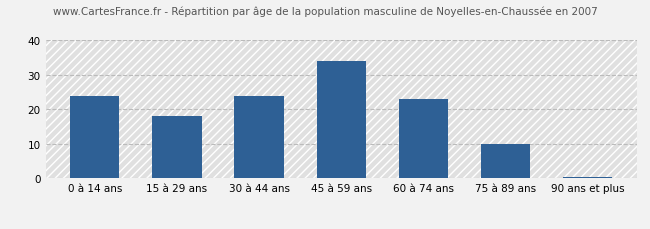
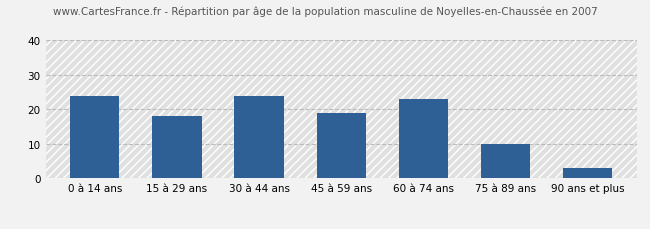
45 à 59 ans: 34.0 -> 19.0
90 ans et plus: 0.5 -> 3.0
